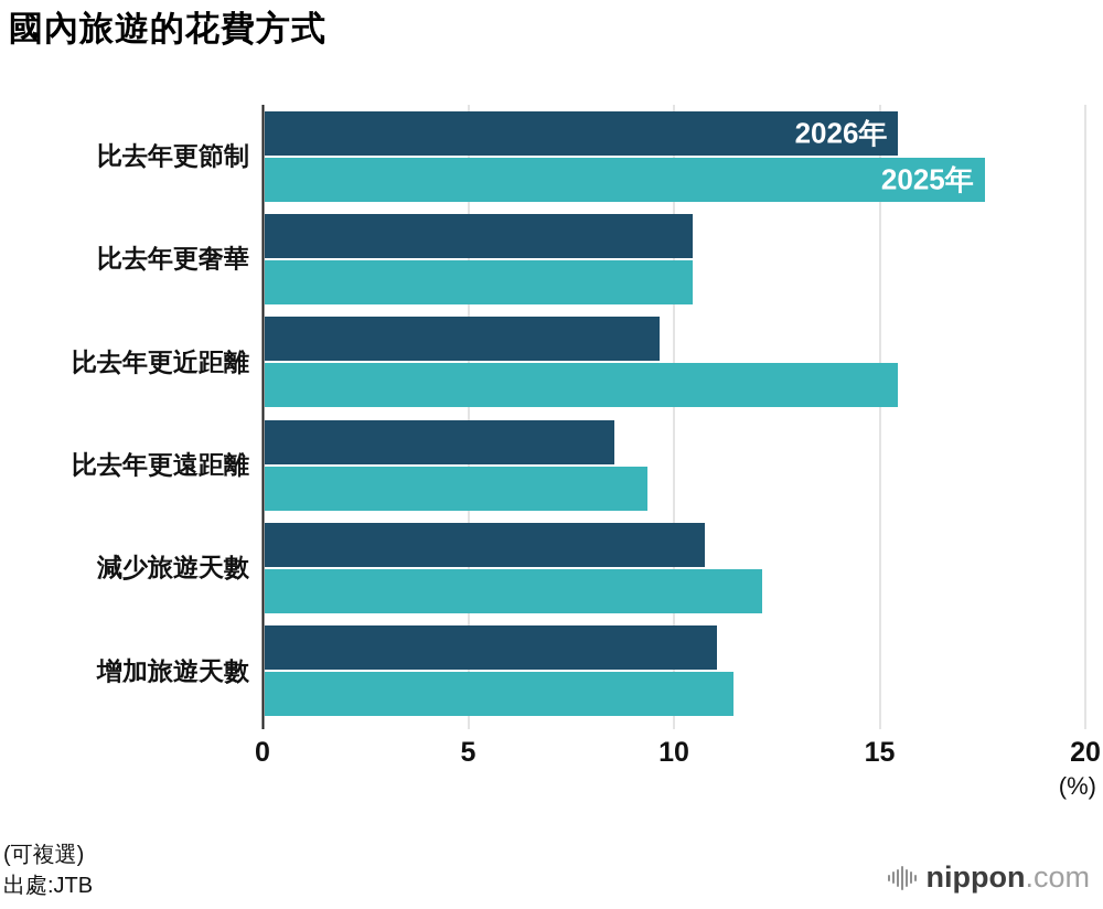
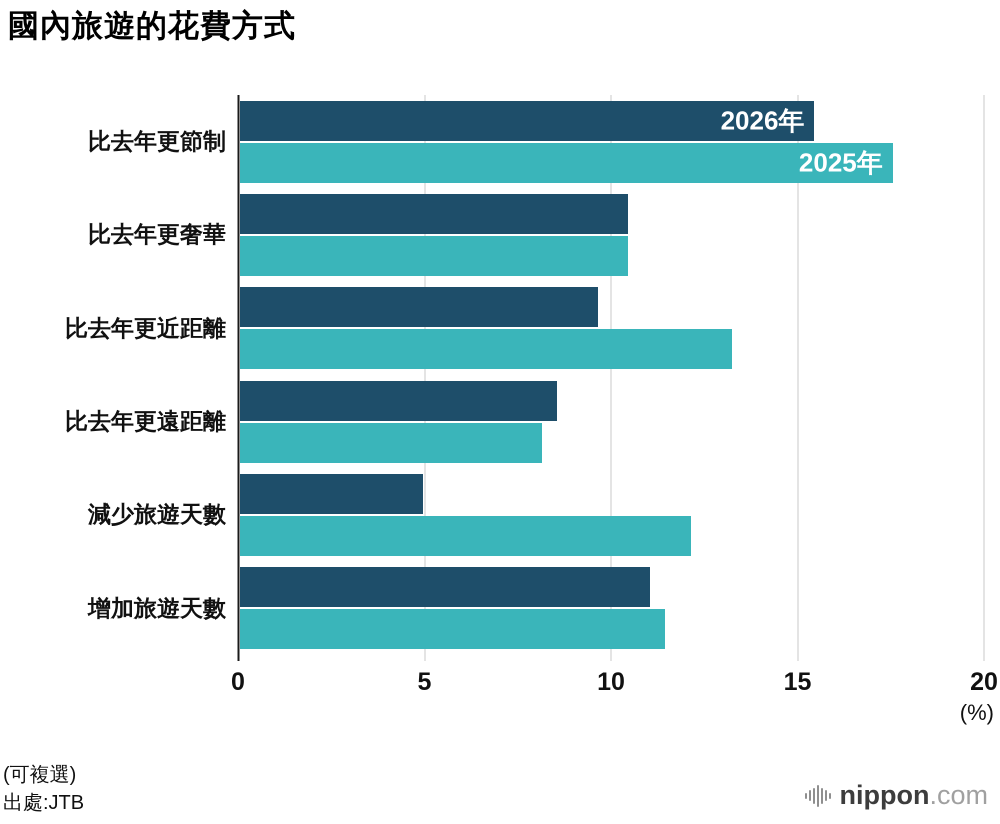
2025年/比去年更近距離: 15.4 -> 13.2
2025年/比去年更遠距離: 9.3 -> 8.1
2026年/減少旅遊天數: 10.7 -> 4.9
